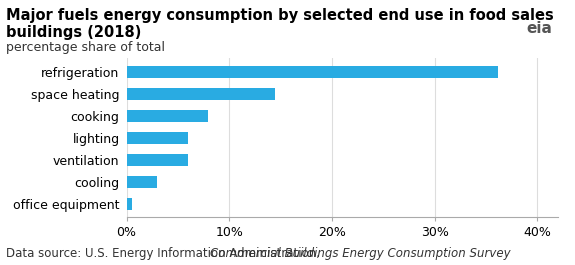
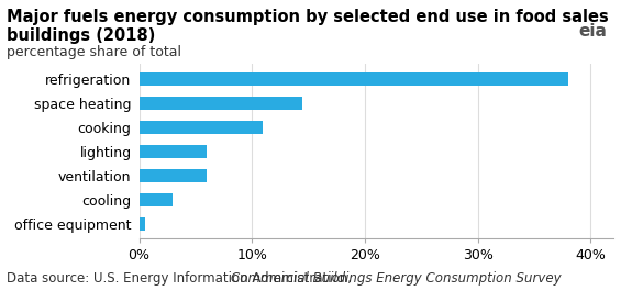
refrigeration: 36.2% -> 38.0%
cooking: 7.9% -> 11.0%
